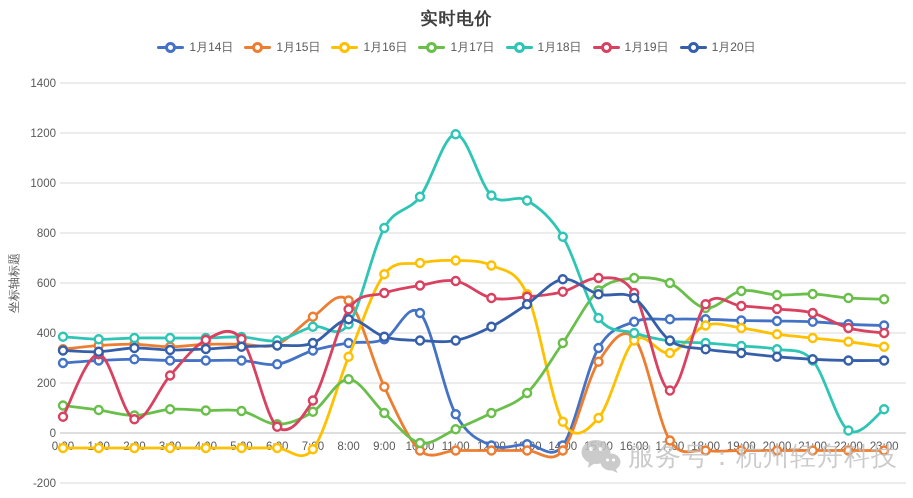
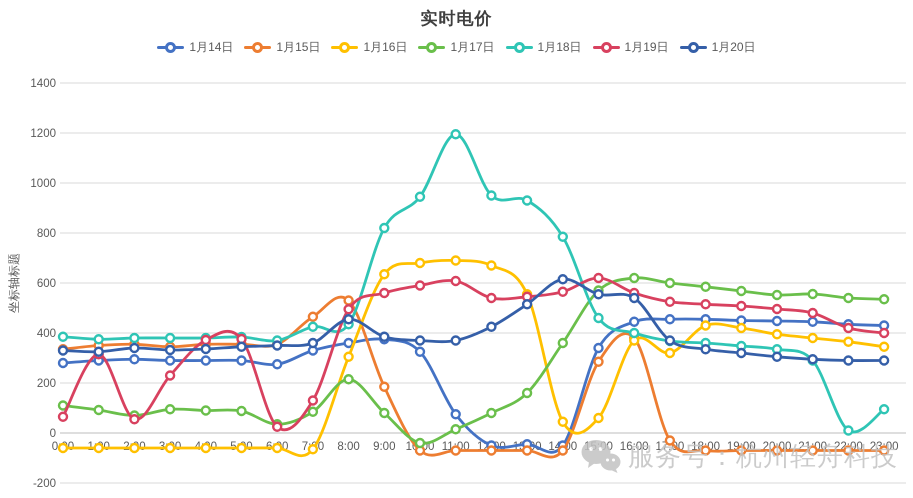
1月14日/10:00: 480 -> 320
1月19日/17:00: 170 -> 520
1月17日/18:00: 500 -> 580
